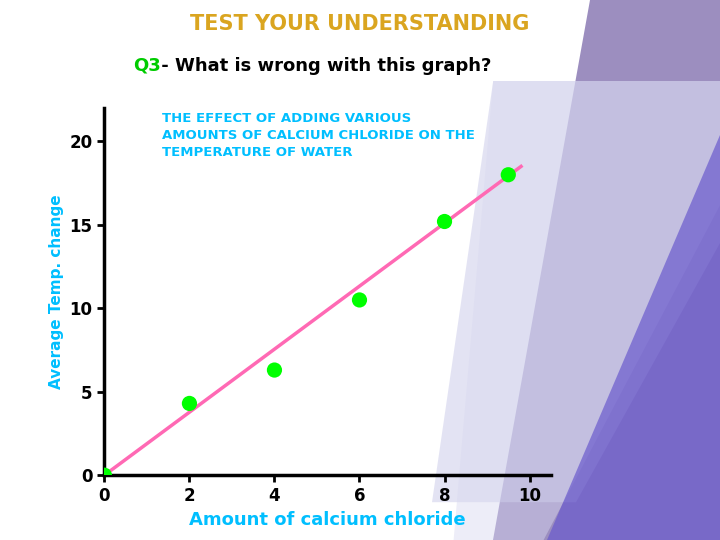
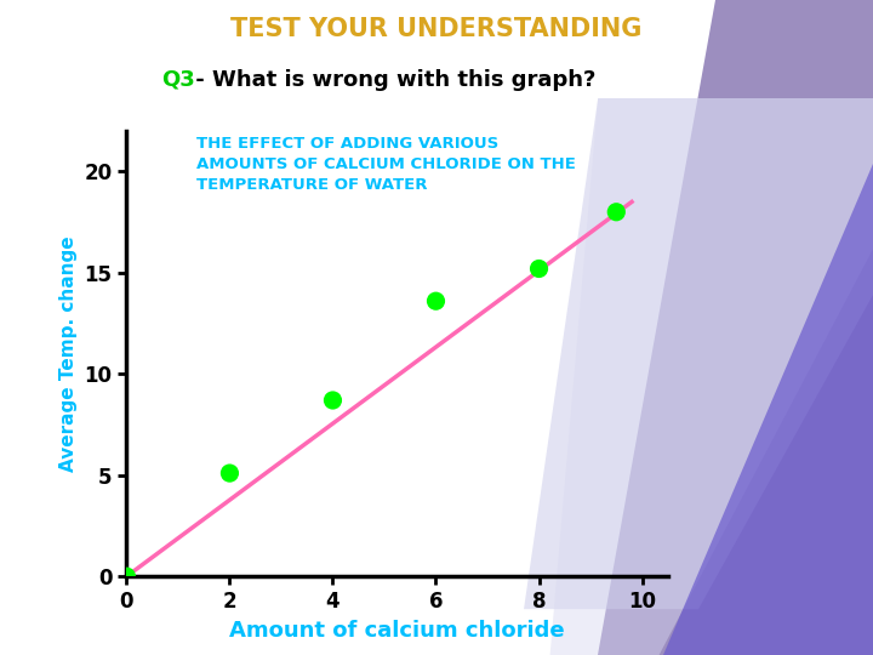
2: 4.3 -> 5.1
4: 6.3 -> 8.7
6: 10.5 -> 13.6
